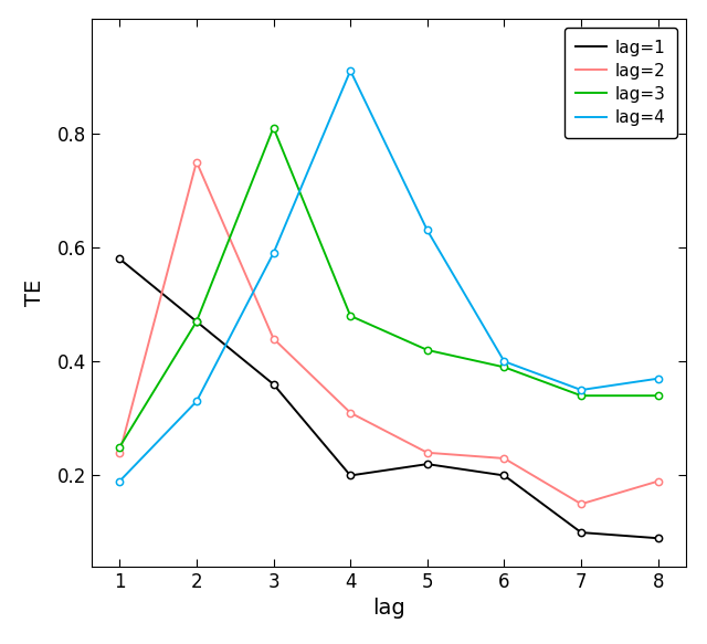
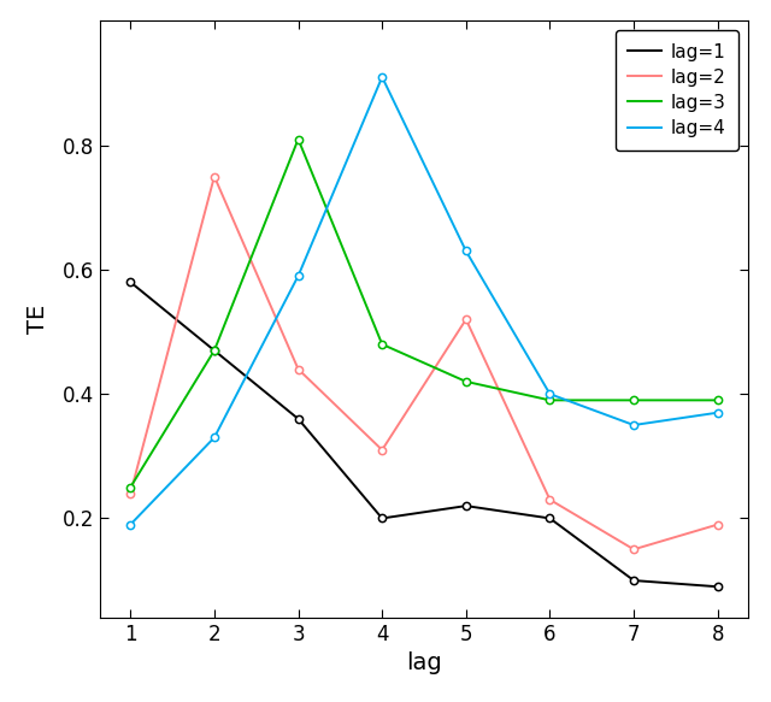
lag=2/5: 0.24 -> 0.52
lag=3/7: 0.34 -> 0.39
lag=3/8: 0.34 -> 0.39
